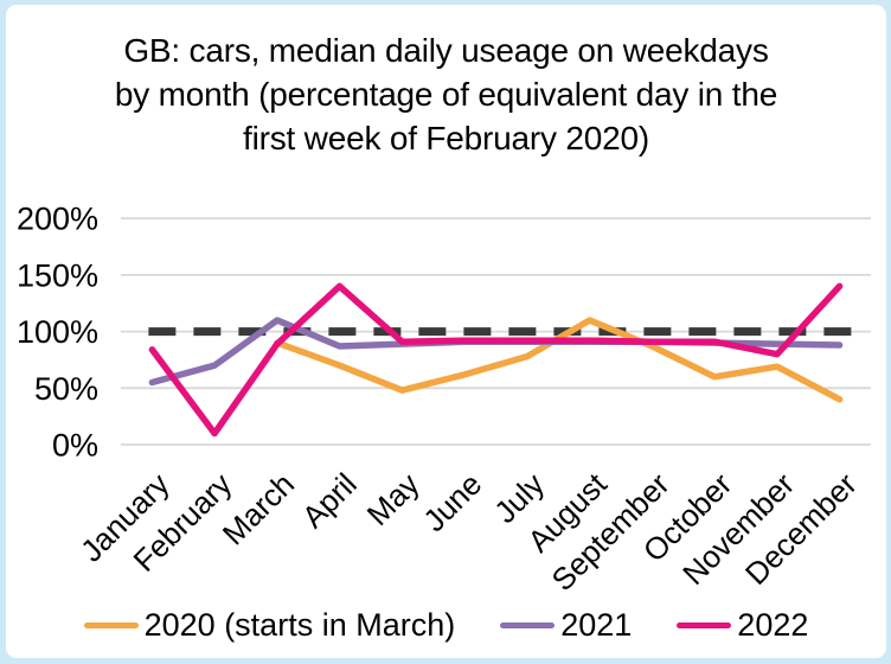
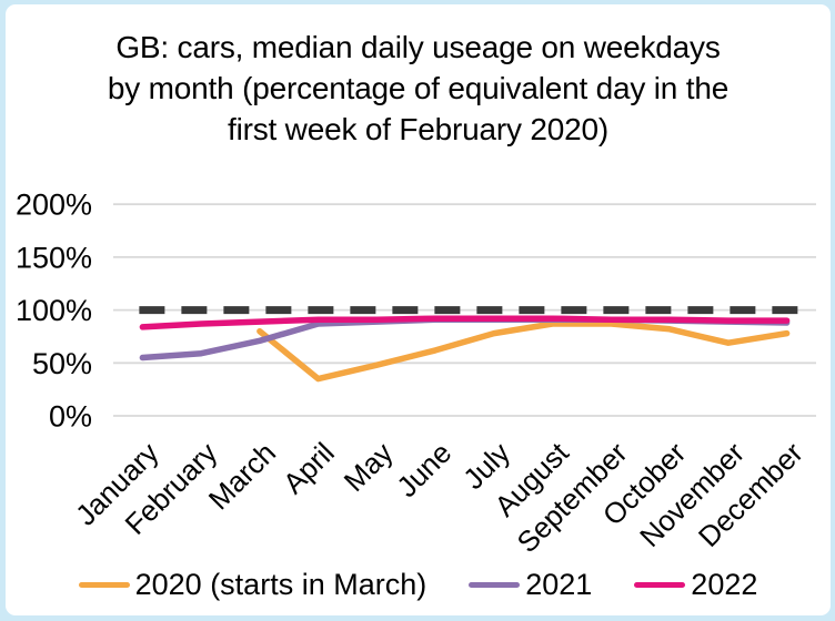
2021/February: 70% -> 60%
2022/February: 10% -> 90%
2020 (starts in March)/March: 90% -> 80%
2021/March: 110% -> 70%
2020 (starts in March)/April: 70% -> 40%
2022/April: 140% -> 90%
2020 (starts in March)/August: 110% -> 90%
2020 (starts in March)/October: 60% -> 80%
2022/November: 80% -> 90%
2020 (starts in March)/December: 40% -> 80%
2022/December: 140% -> 90%
